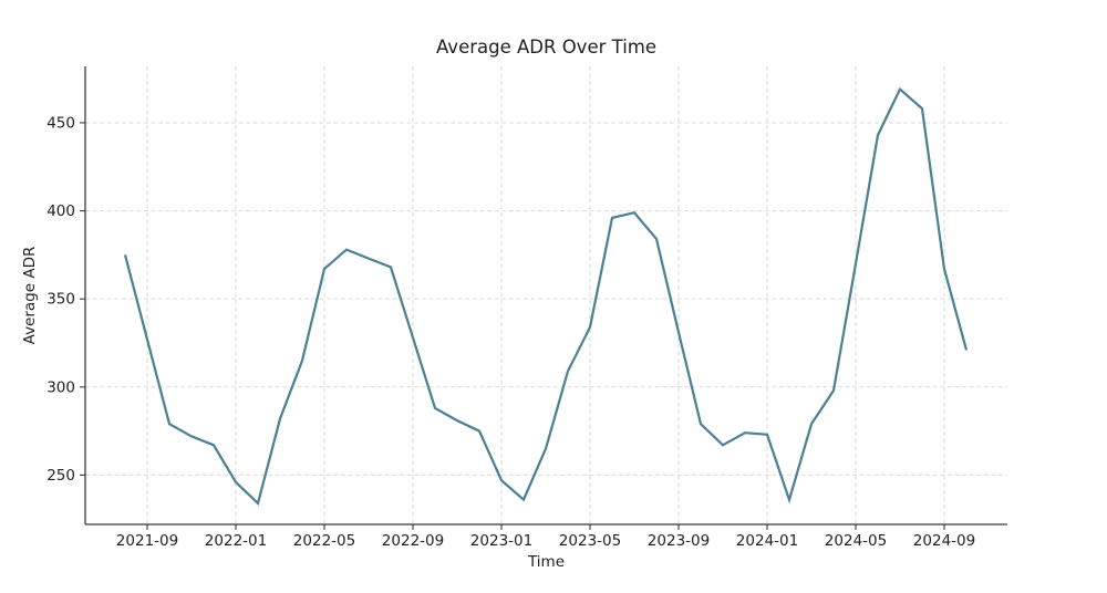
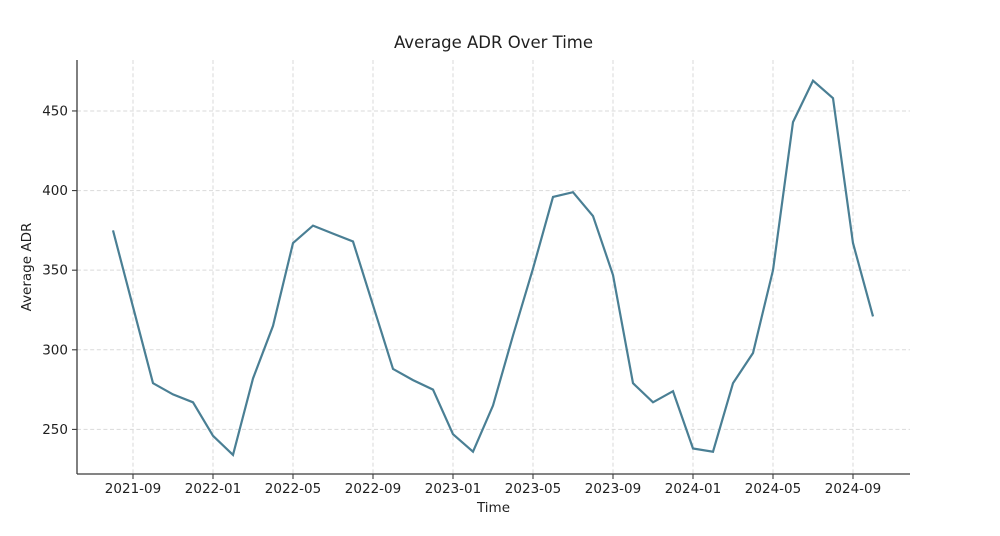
2023-05: 334 -> 351
2023-09: 331 -> 347
2024-01: 273 -> 238
2024-05: 370 -> 350
